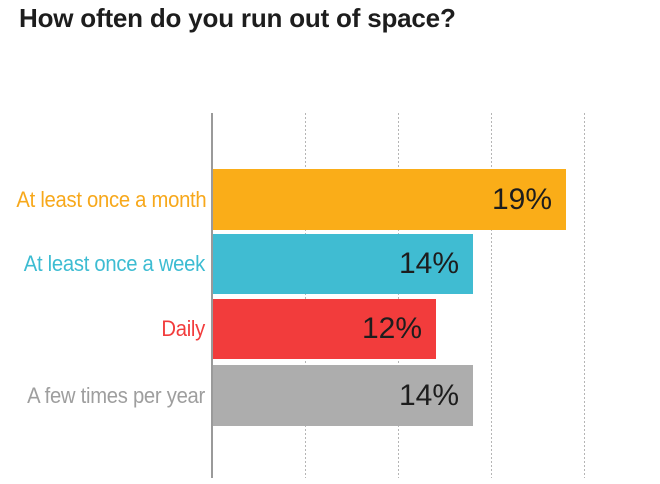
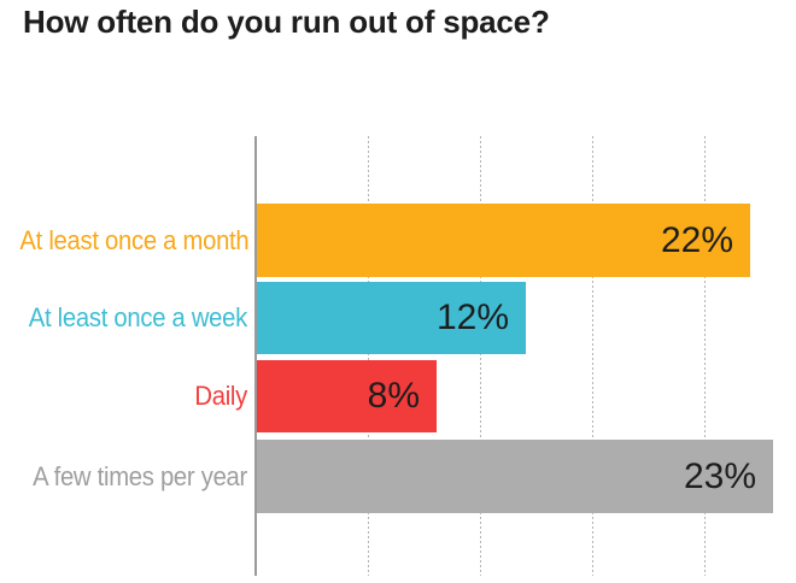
At least once a month: 19% -> 22%
At least once a week: 14% -> 12%
Daily: 12% -> 8%
A few times per year: 14% -> 23%
